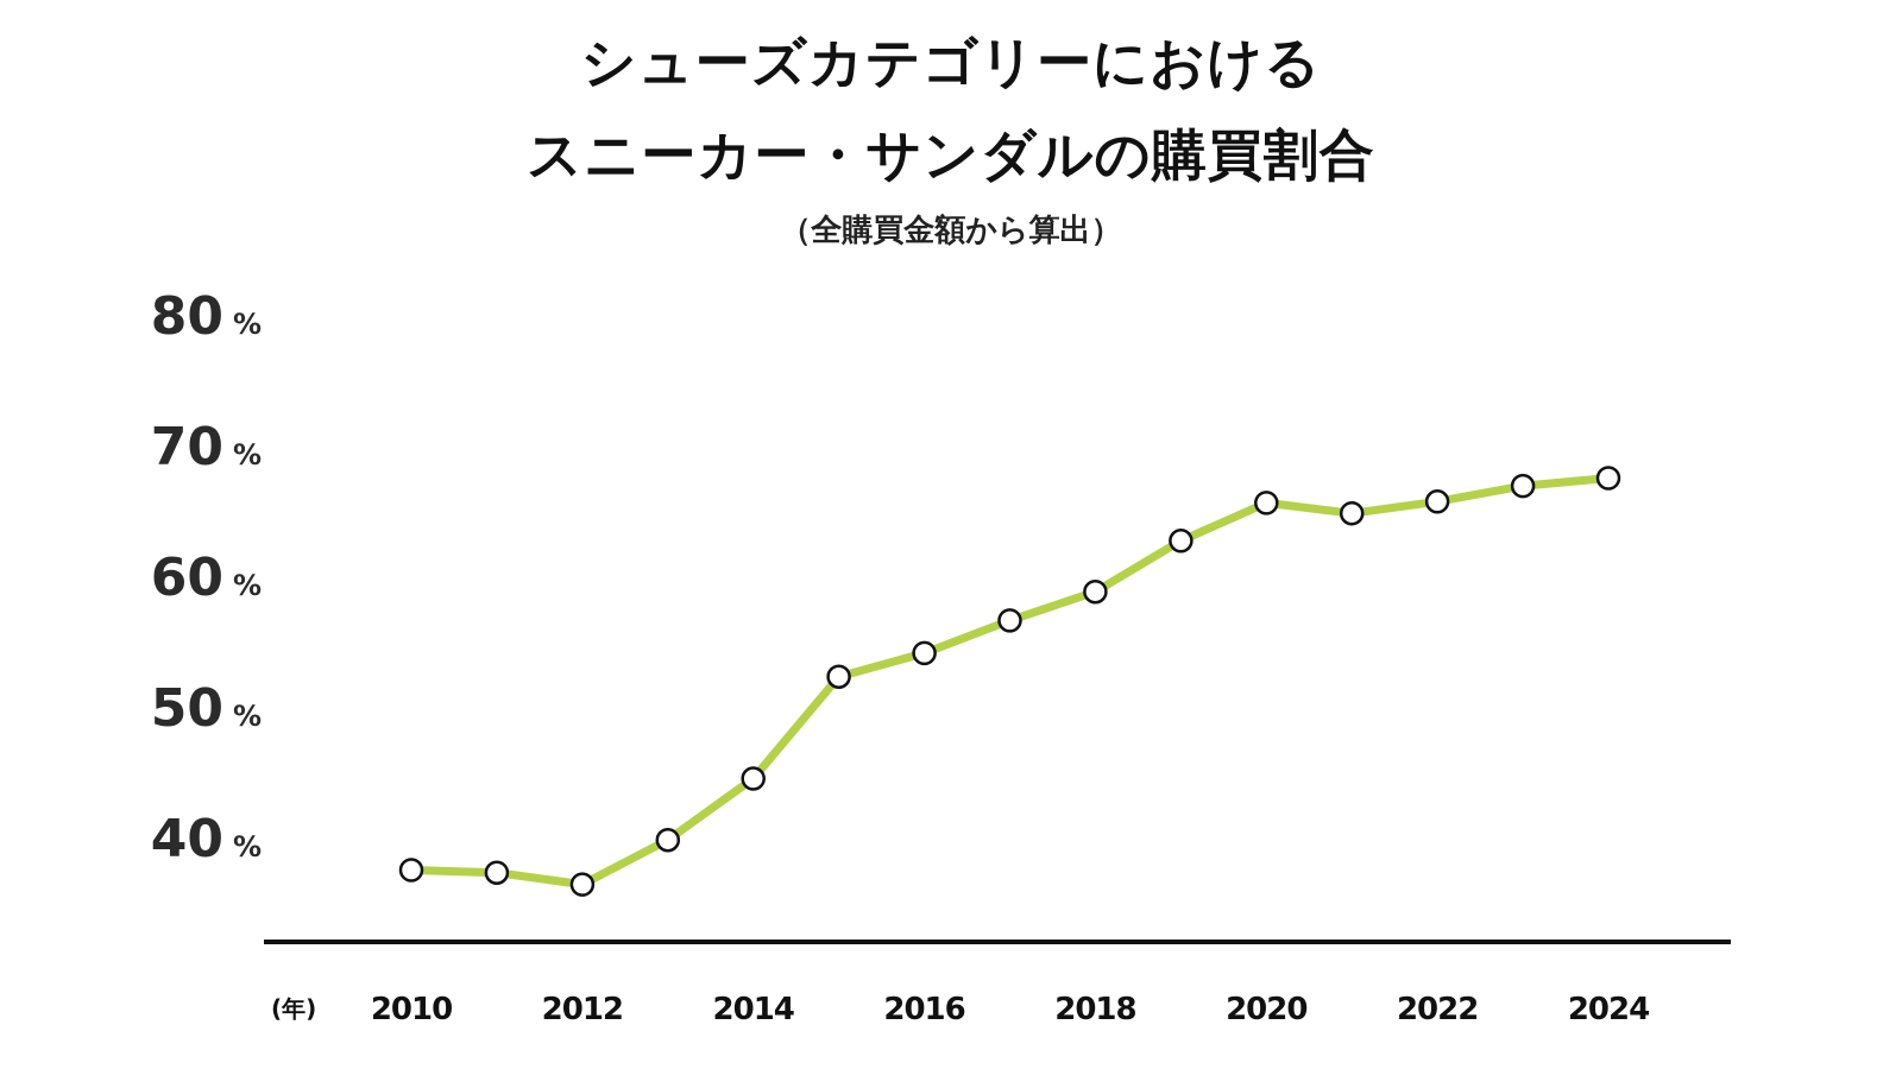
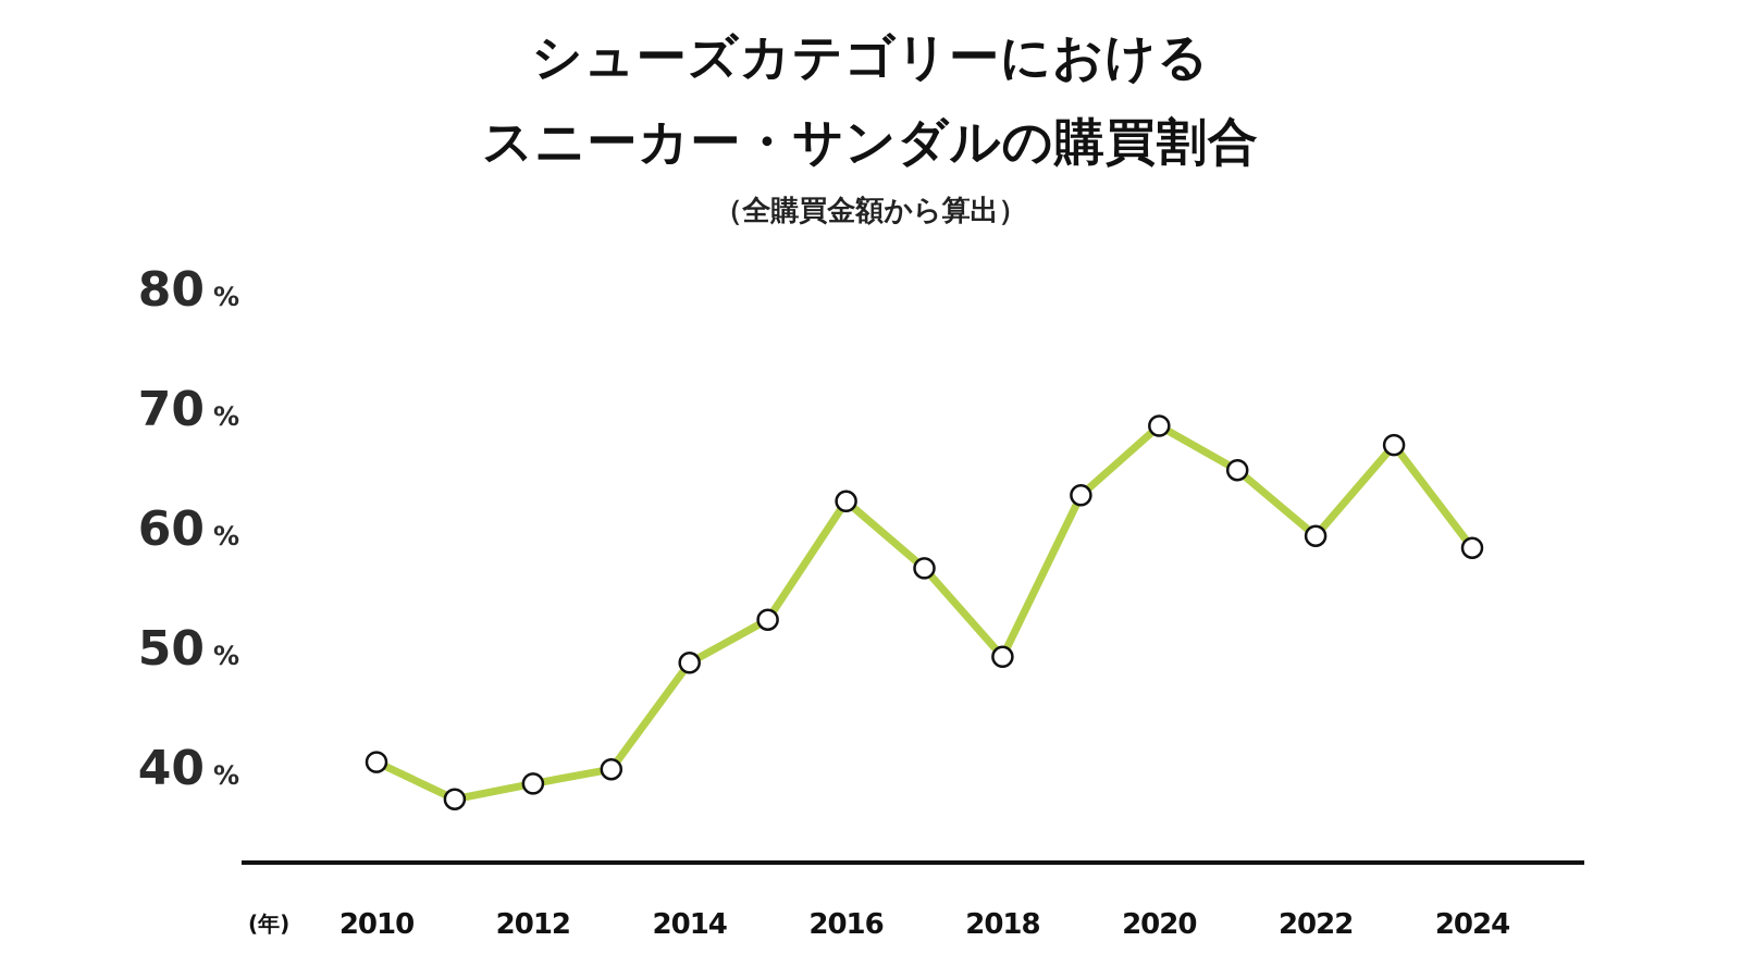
2010: 37.5 -> 40.4
2012: 36.4 -> 38.6
2014: 44.5 -> 48.7
2016: 54.1 -> 62.2
2018: 58.8 -> 49.2
2020: 65.6 -> 68.5
2022: 65.7 -> 59.3
2024: 67.5 -> 58.3
